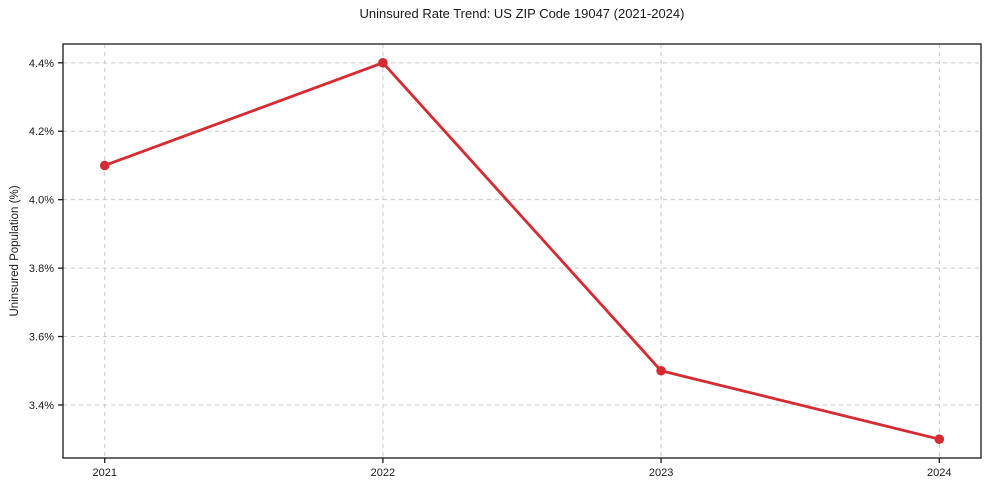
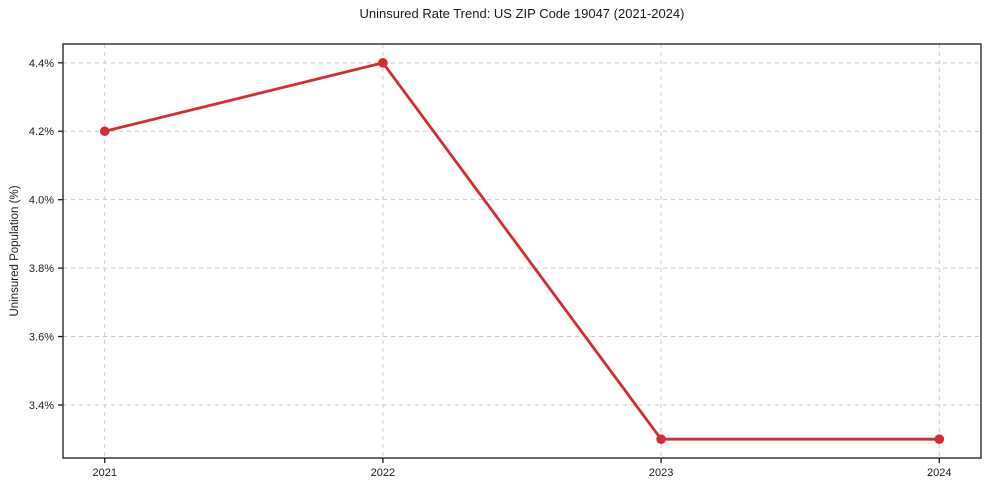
2021: 4.1% -> 4.2%
2023: 3.5% -> 3.3%
